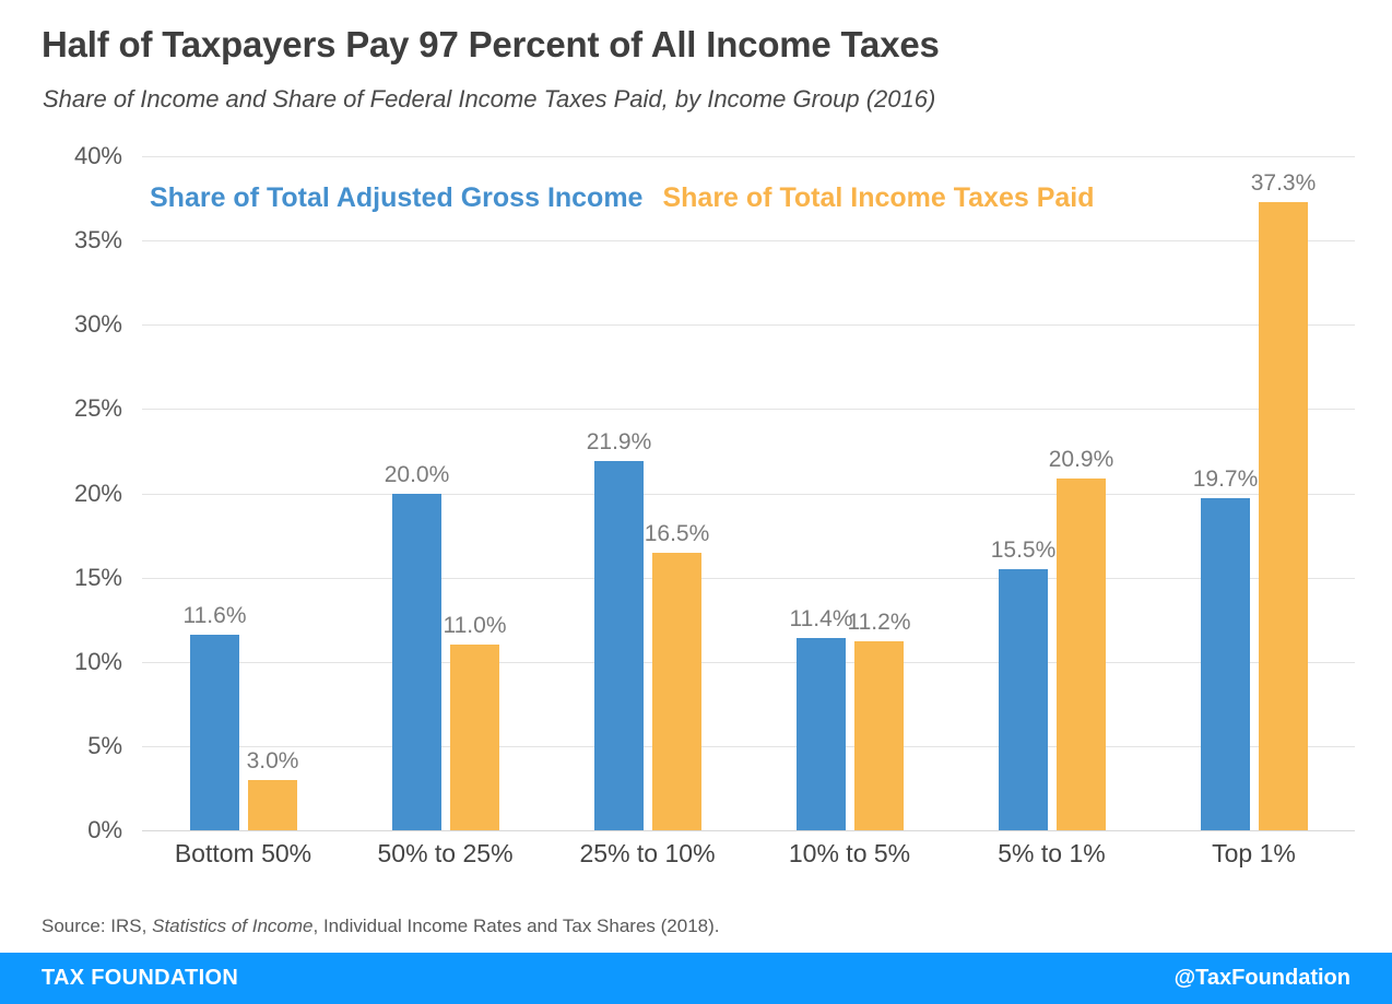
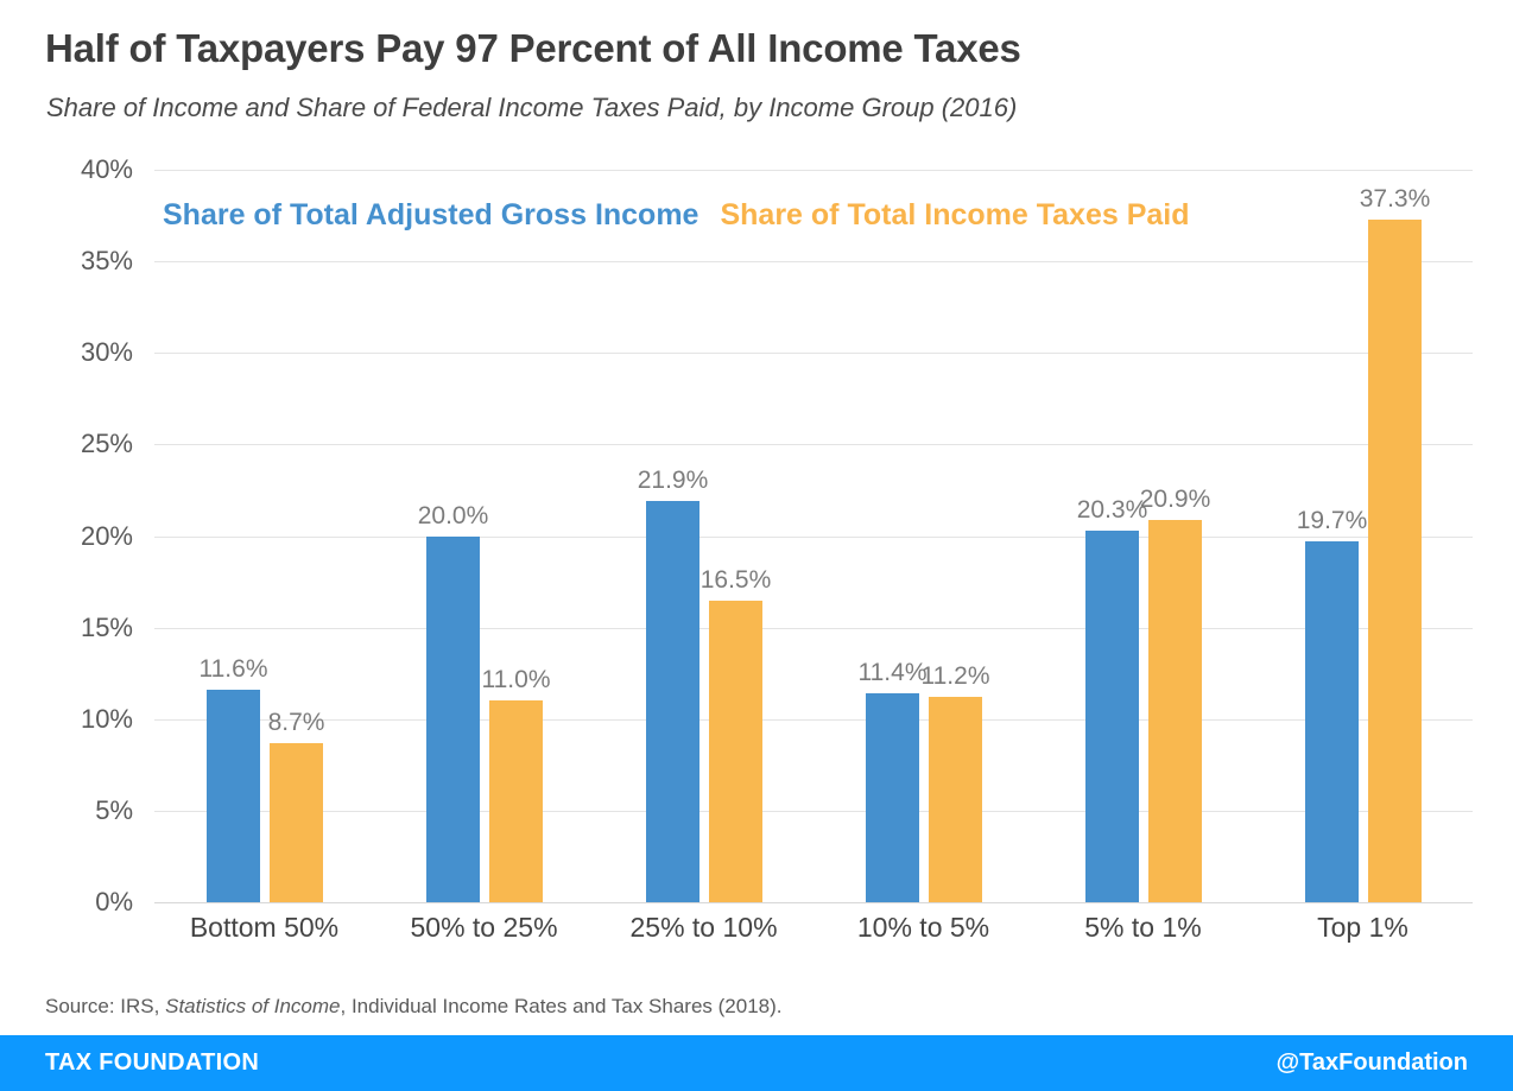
Share of Total Income Taxes Paid/Bottom 50%: 3.0% -> 8.7%
Share of Total Adjusted Gross Income/5% to 1%: 15.5% -> 20.3%
